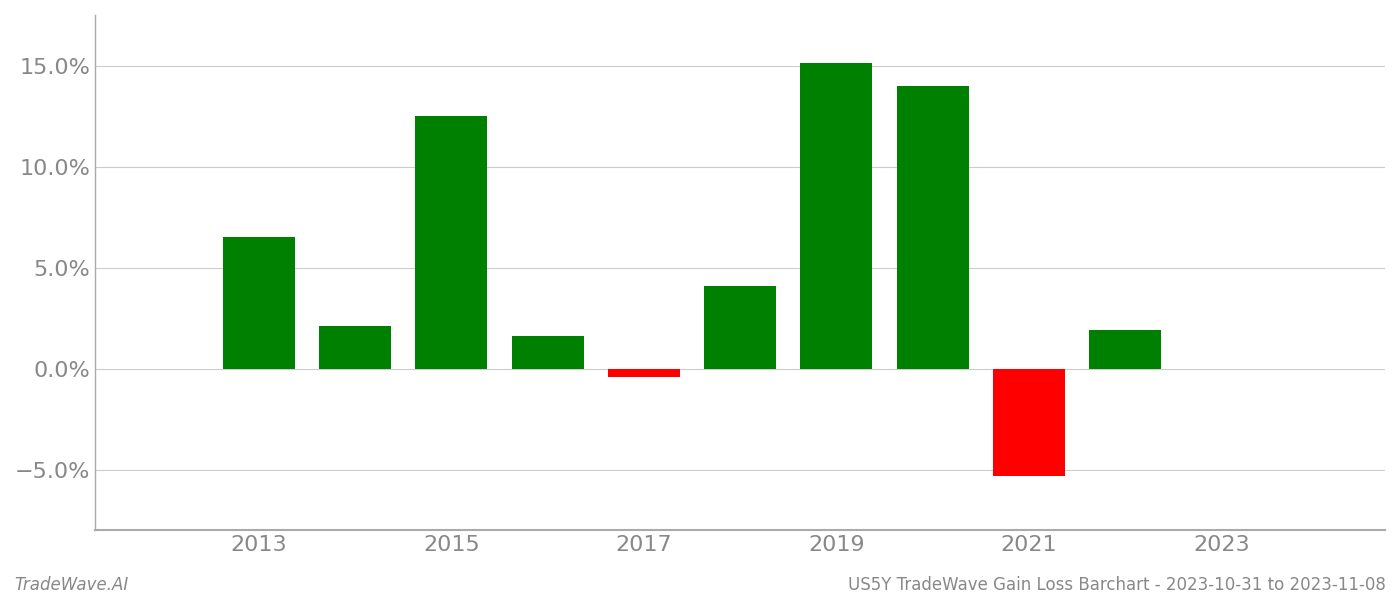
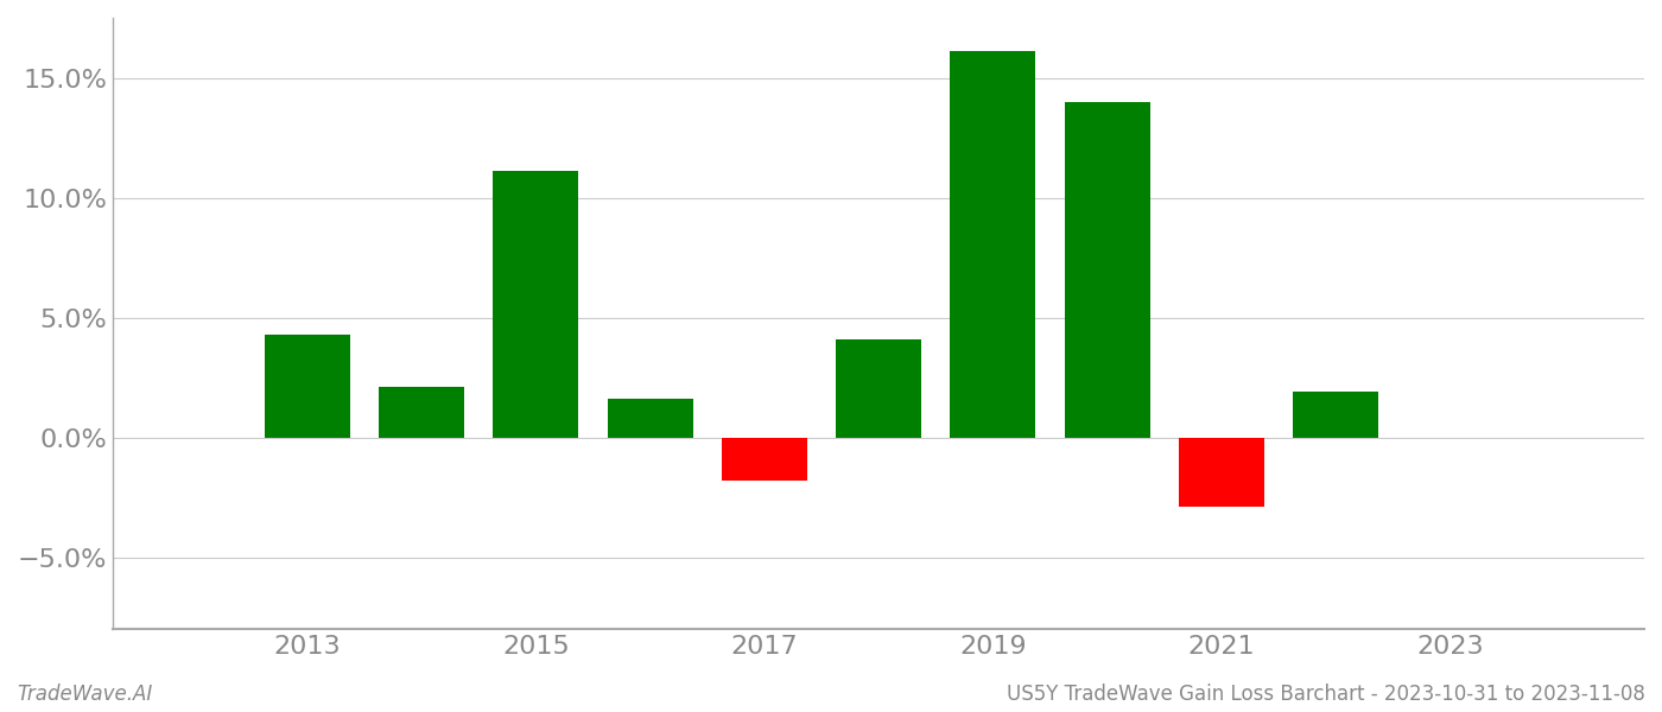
2013: 6.5% -> 4.3%
2015: 12.5% -> 11.1%
2017: -0.4% -> -1.8%
2019: 15.1% -> 16.1%
2021: -5.3% -> -2.9%
